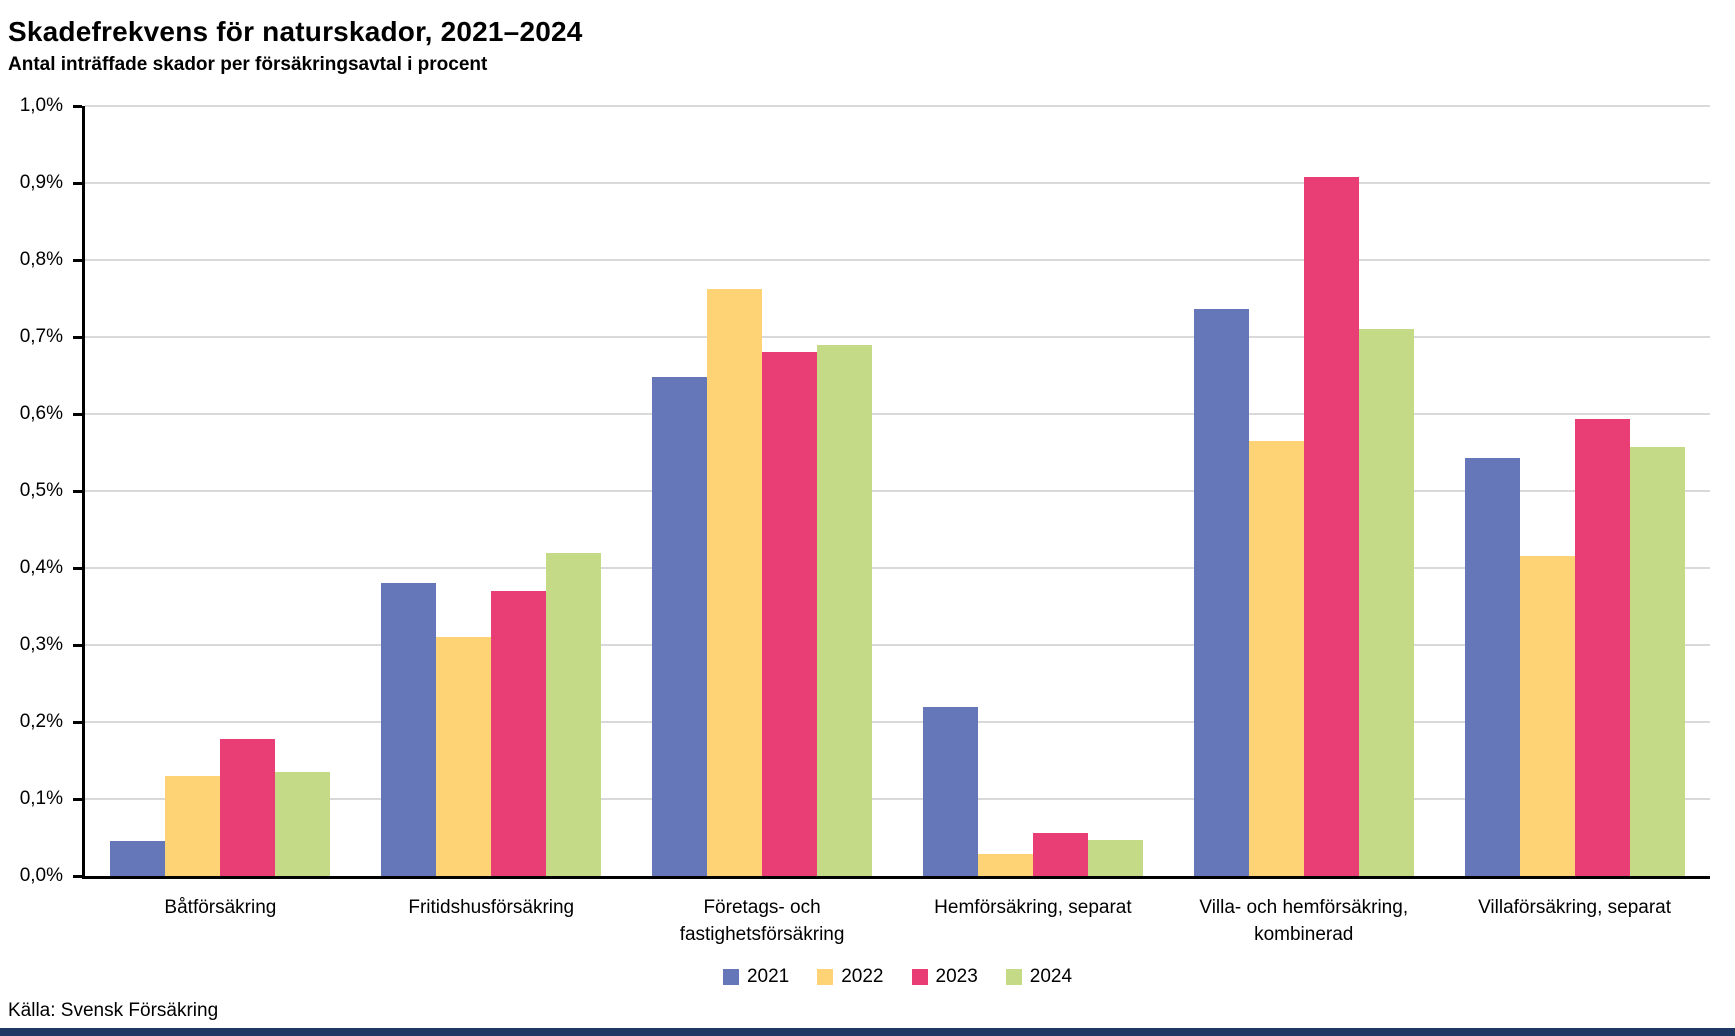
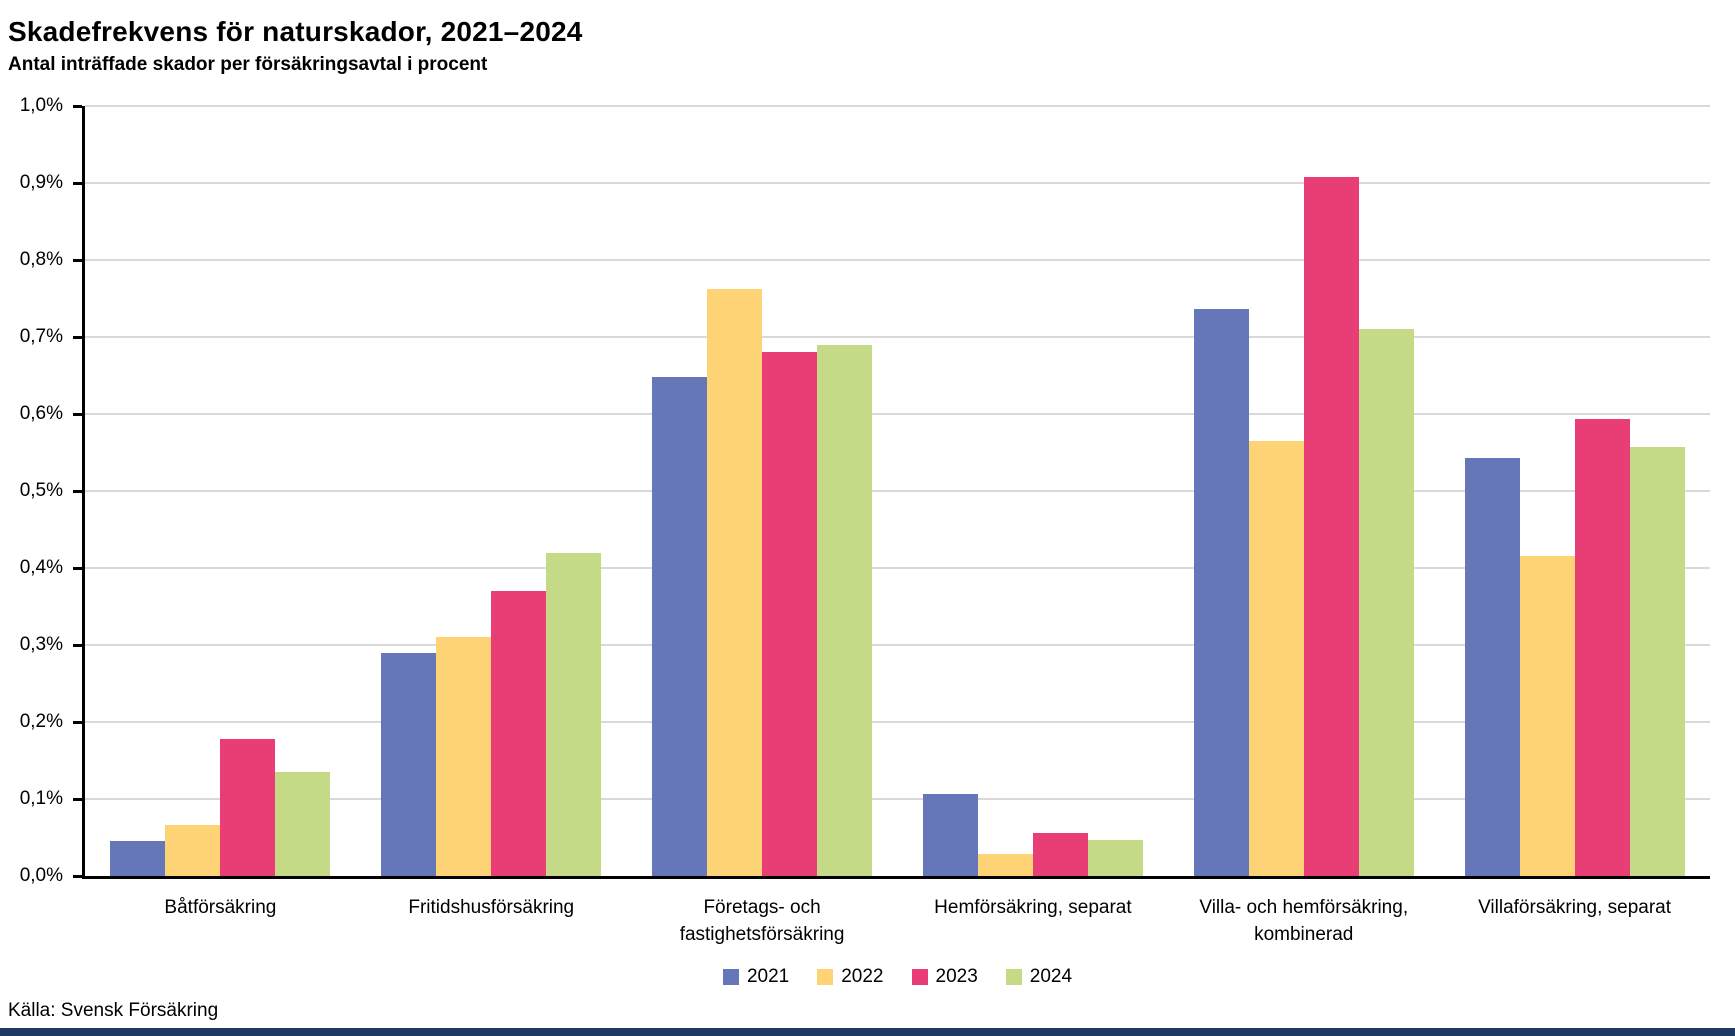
2022/Båtförsäkring: 0,13% -> 0,07%
2021/Fritidshusförsäkring: 0,38% -> 0,29%
2021/Hemförsäkring, separat: 0,22% -> 0,11%
